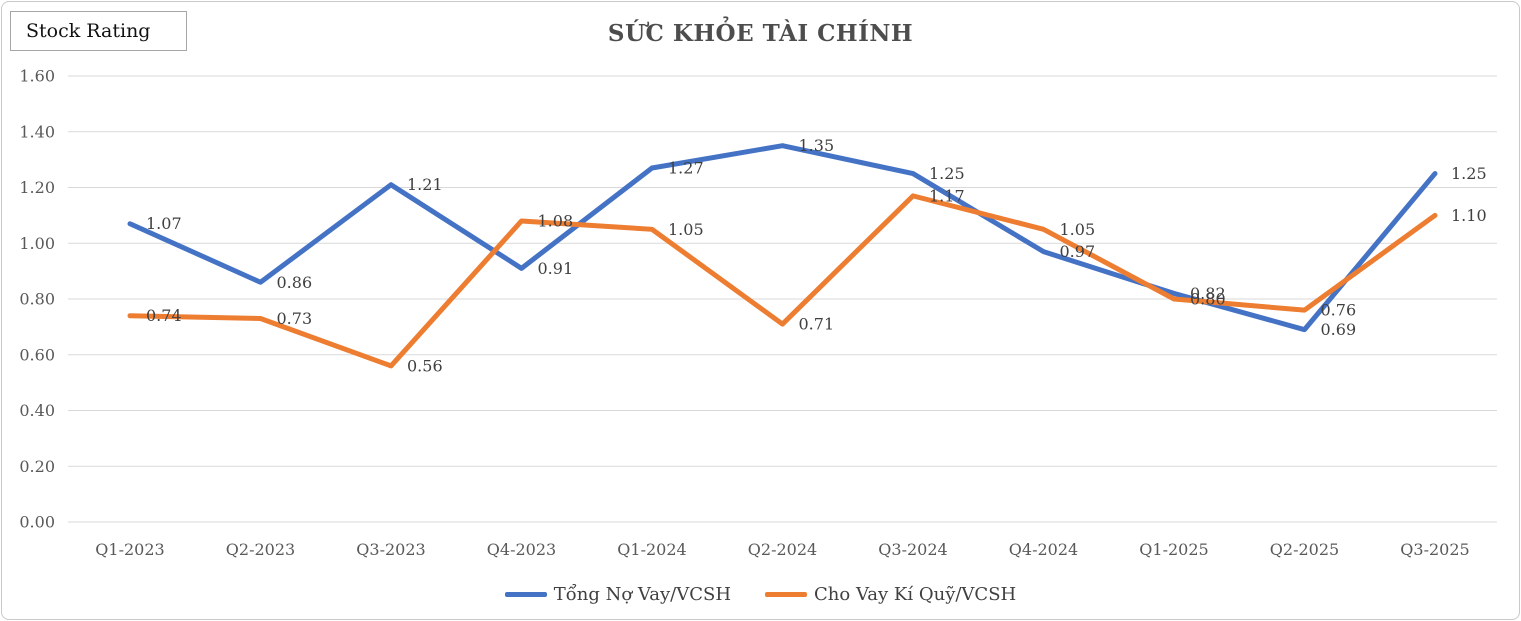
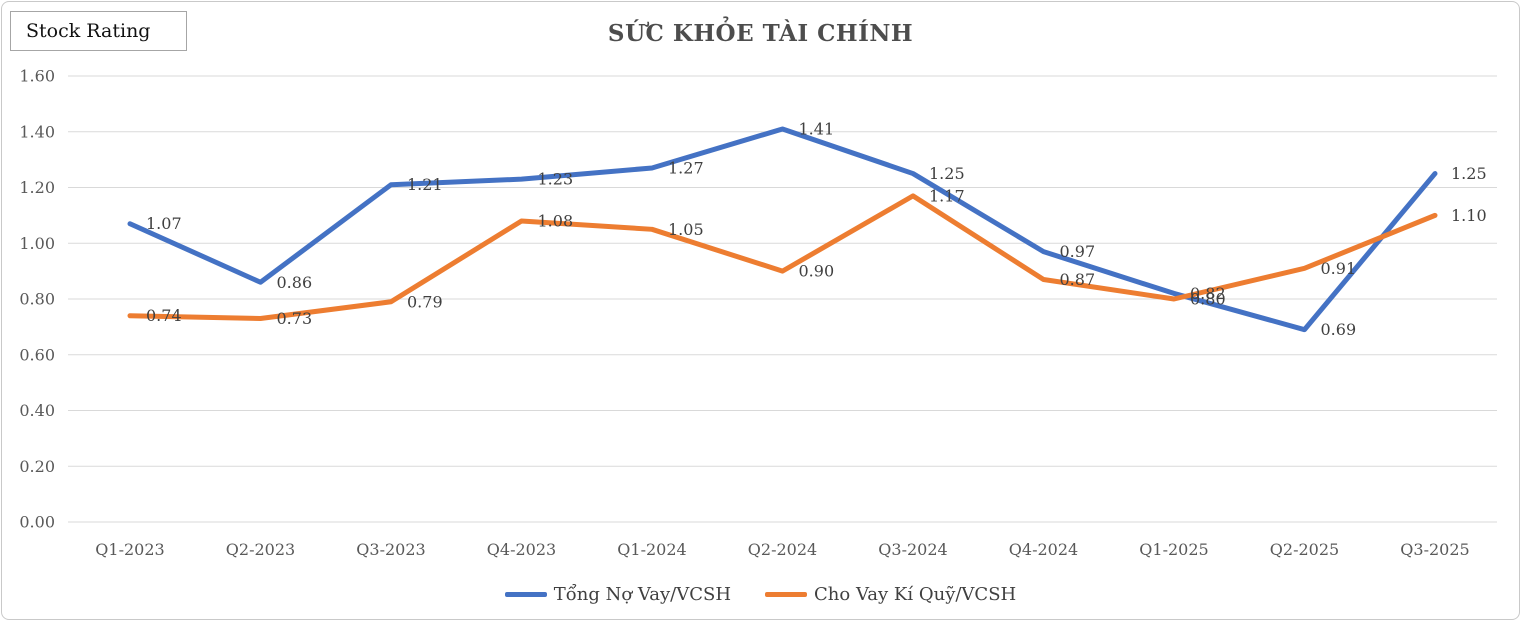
Cho Vay Kí Quỹ/VCSH/Q3-2023: 0.56 -> 0.79
Tổng Nợ Vay/VCSH/Q4-2023: 0.91 -> 1.23
Tổng Nợ Vay/VCSH/Q2-2024: 1.35 -> 1.41
Cho Vay Kí Quỹ/VCSH/Q2-2024: 0.71 -> 0.90
Cho Vay Kí Quỹ/VCSH/Q4-2024: 1.05 -> 0.87
Cho Vay Kí Quỹ/VCSH/Q2-2025: 0.76 -> 0.91
